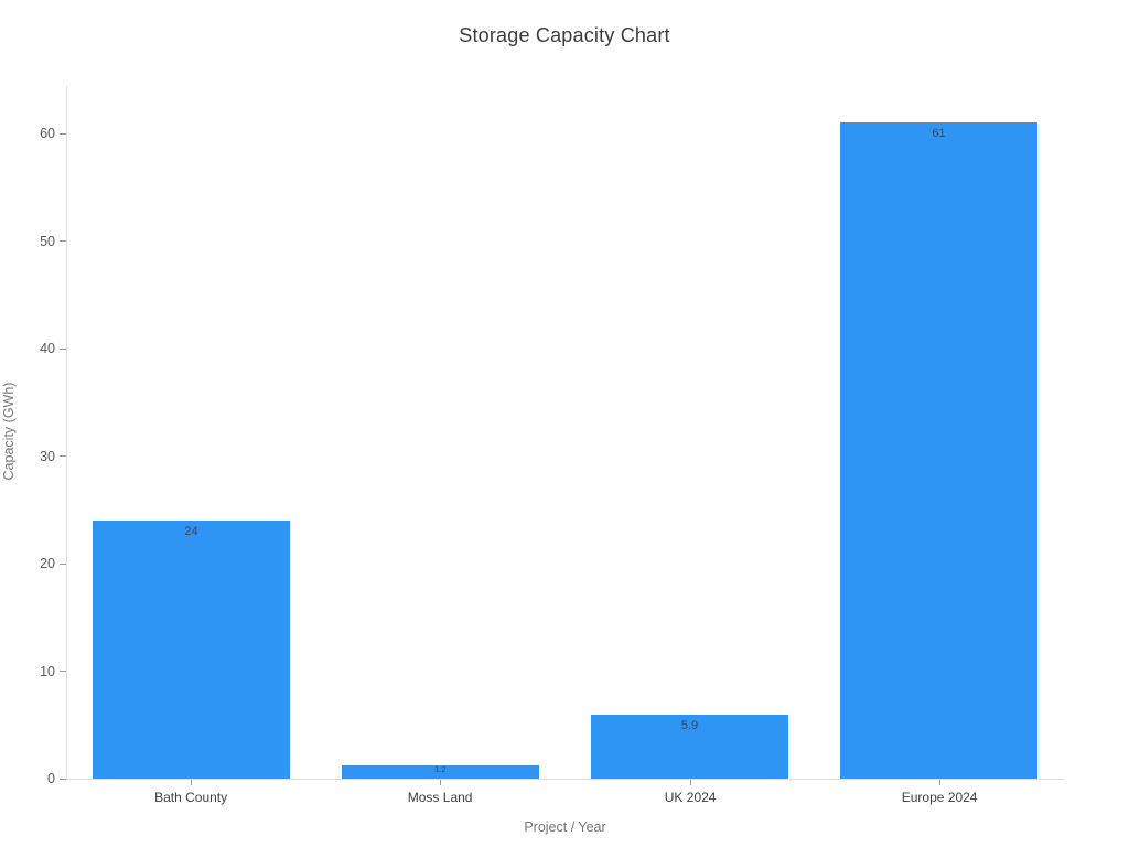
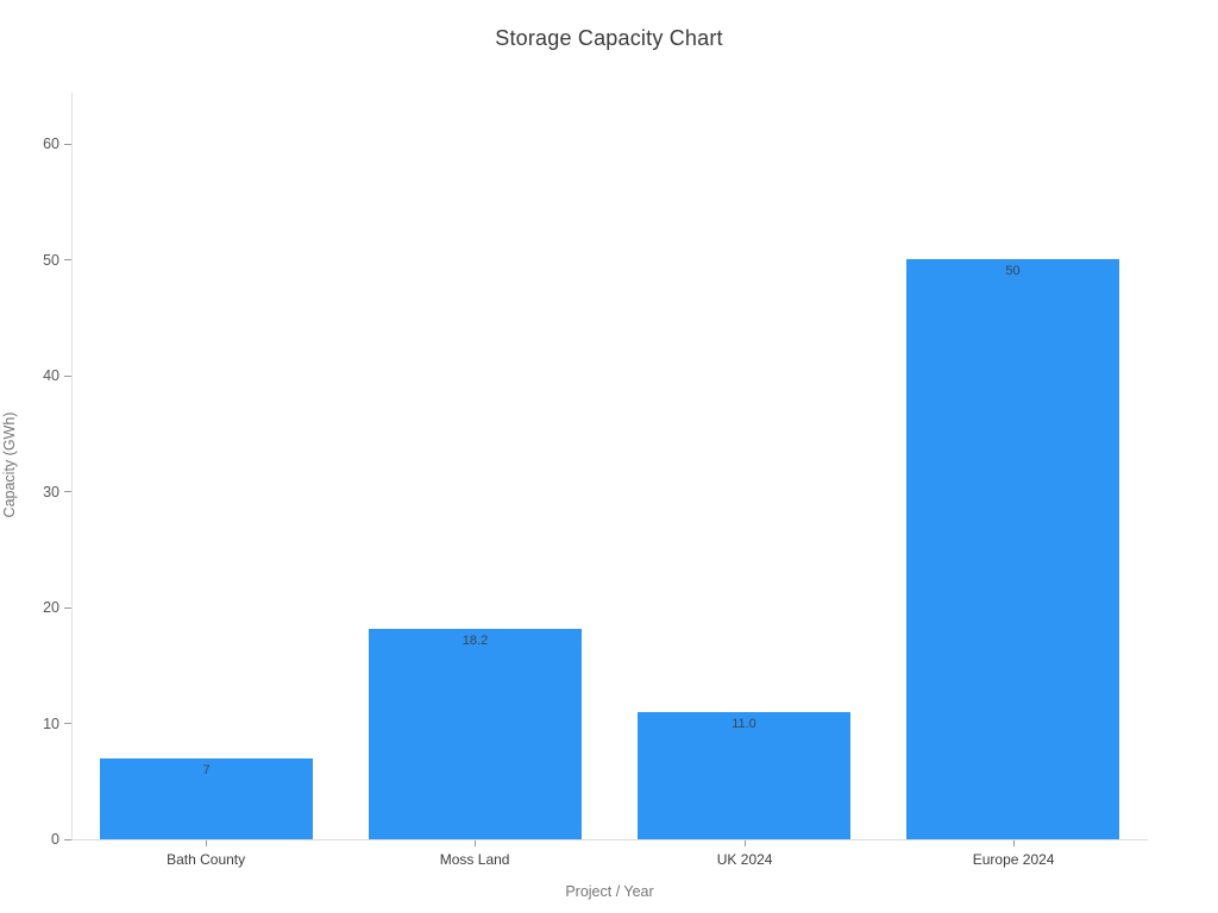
Bath County: 24 -> 7
Moss Land: 1.2 -> 18.2
UK 2024: 5.9 -> 11.0
Europe 2024: 61 -> 50
